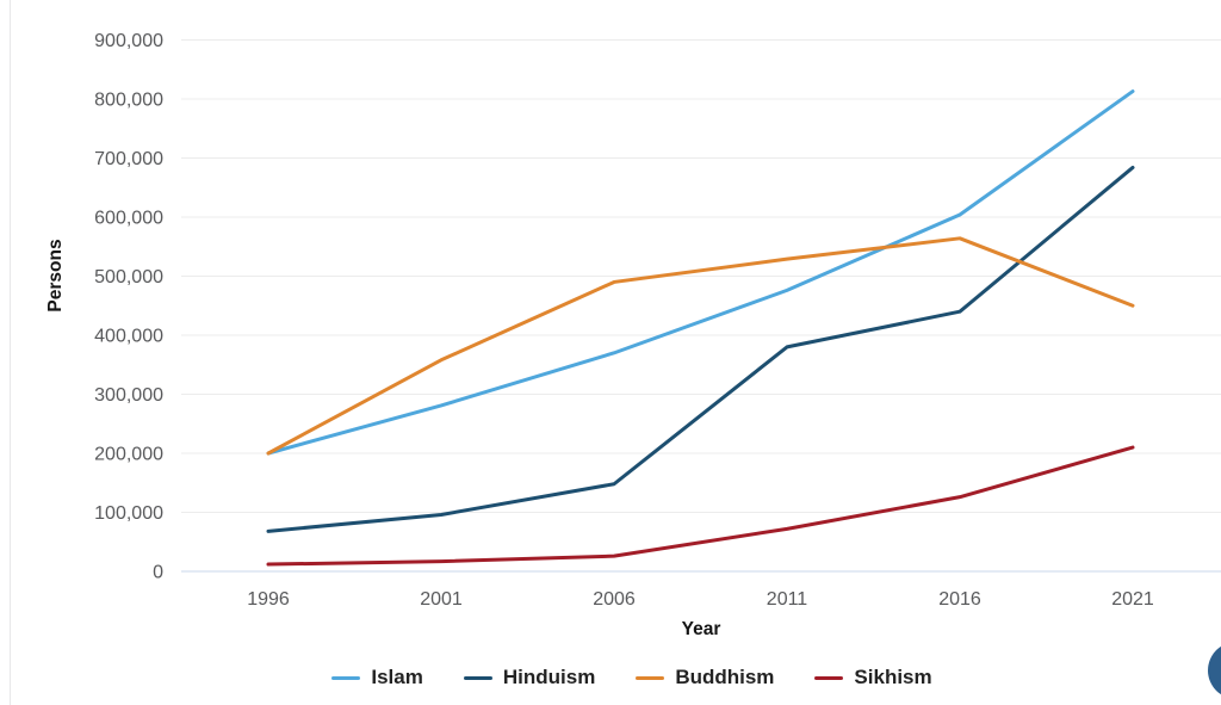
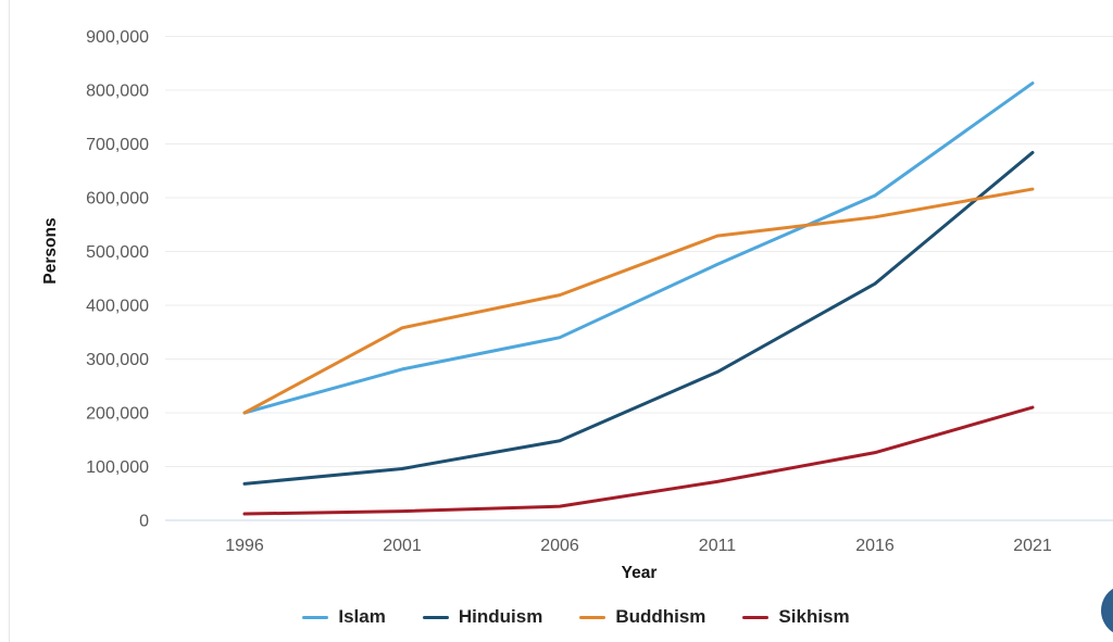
Islam/2006: 370000 -> 340000
Buddhism/2006: 490000 -> 420000
Hinduism/2011: 380000 -> 280000
Buddhism/2021: 450000 -> 620000
